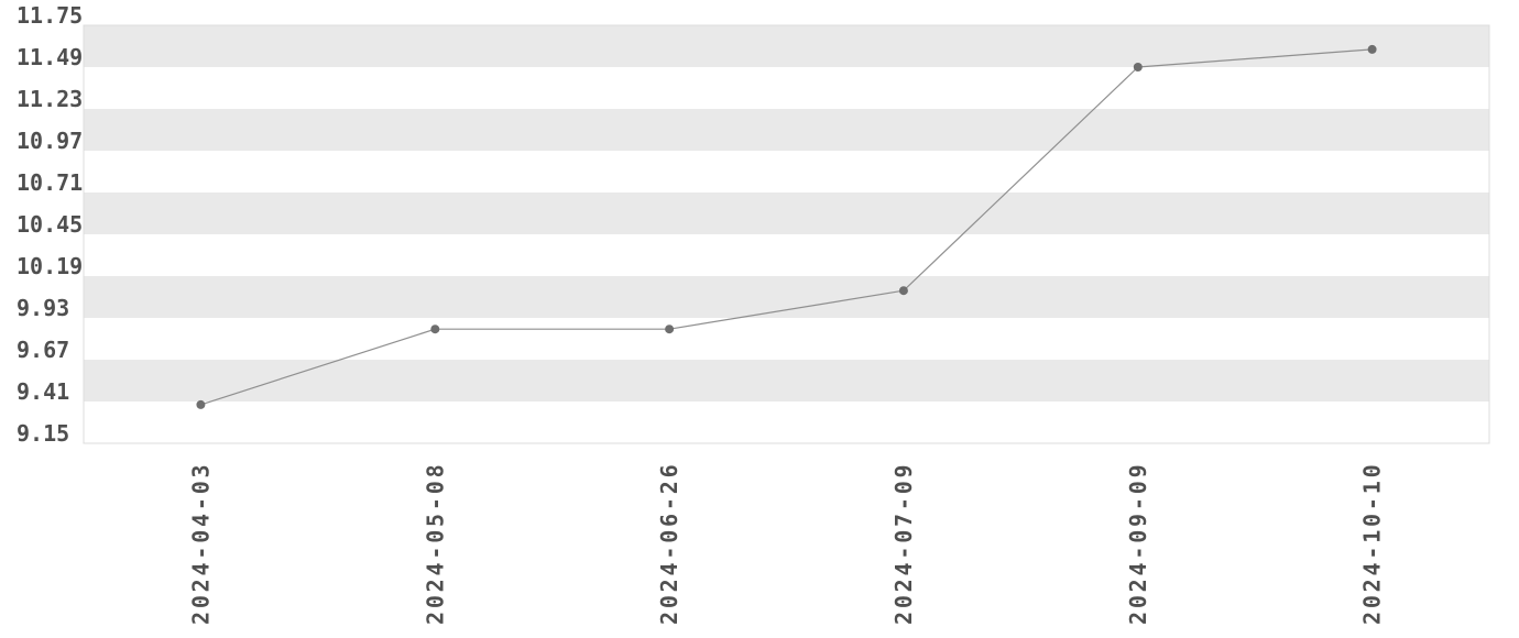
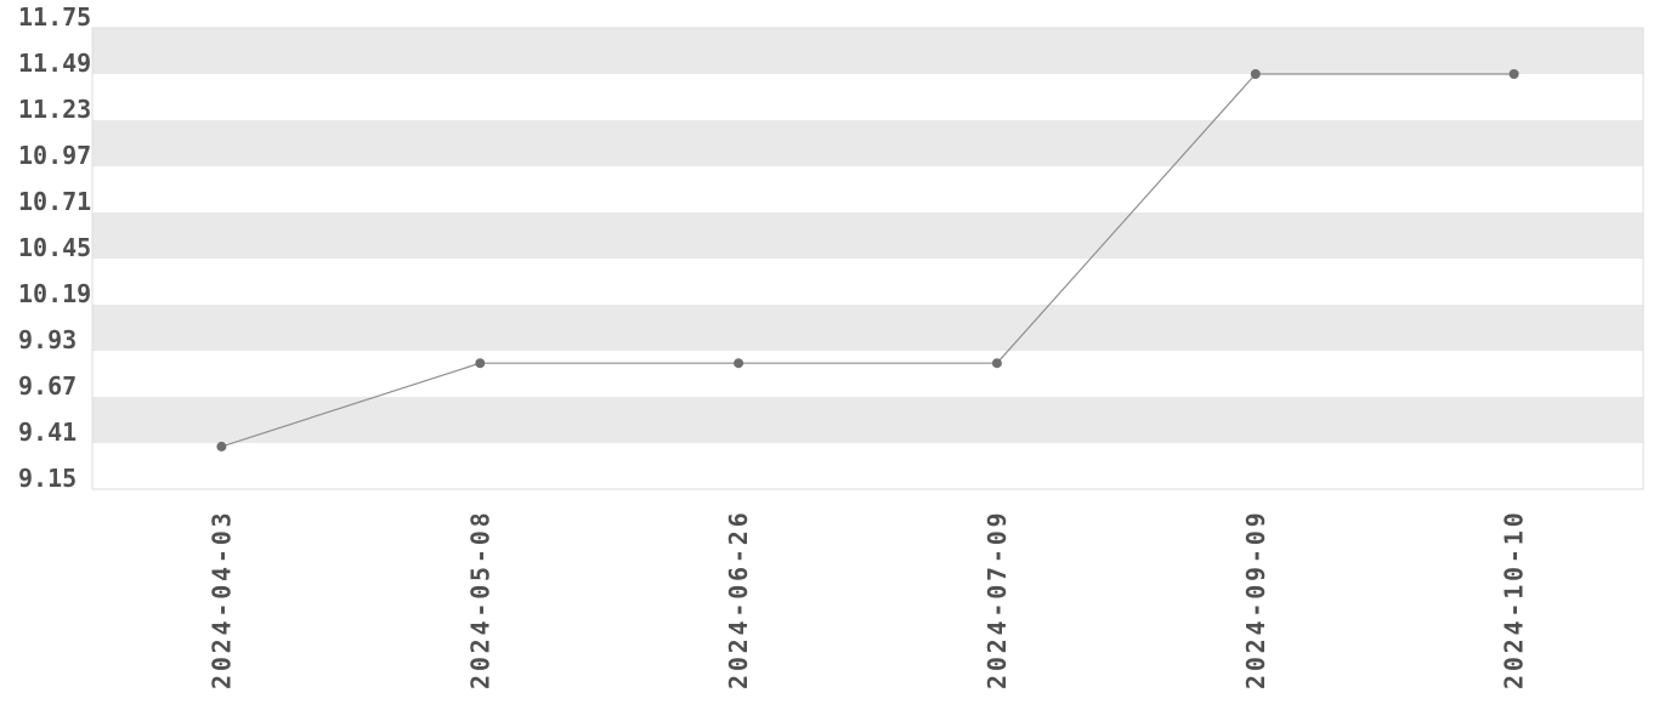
2024-07-09: 10.10 -> 9.86
2024-10-10: 11.60 -> 11.49
